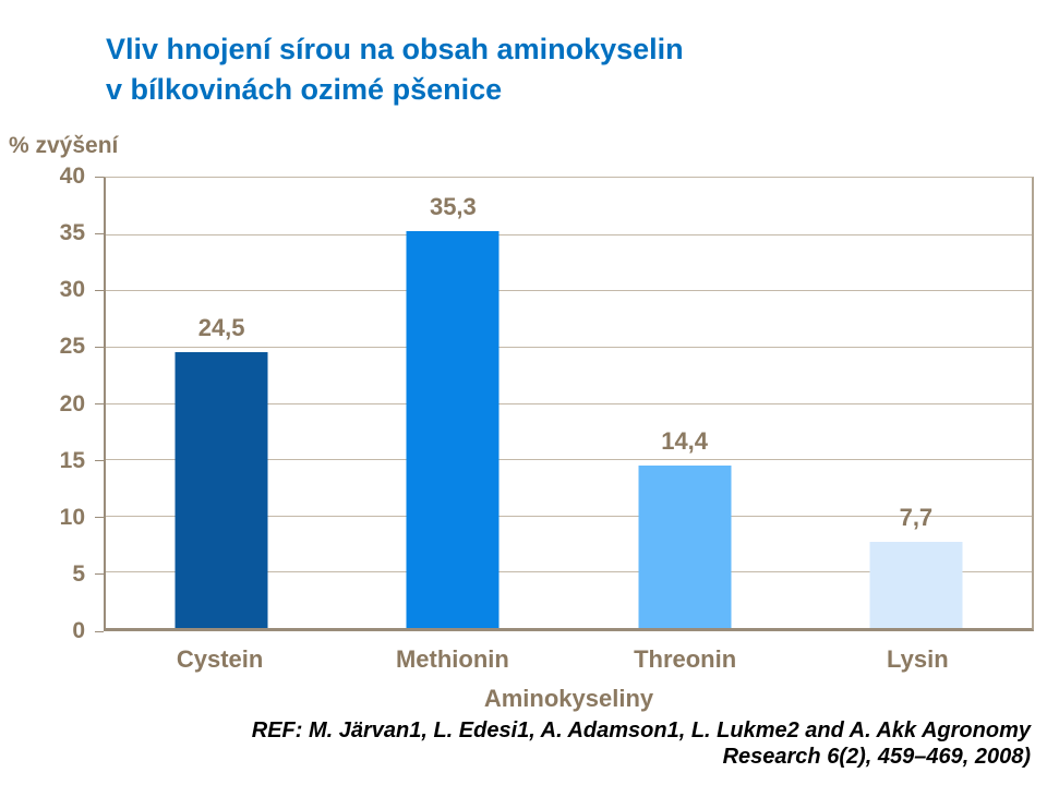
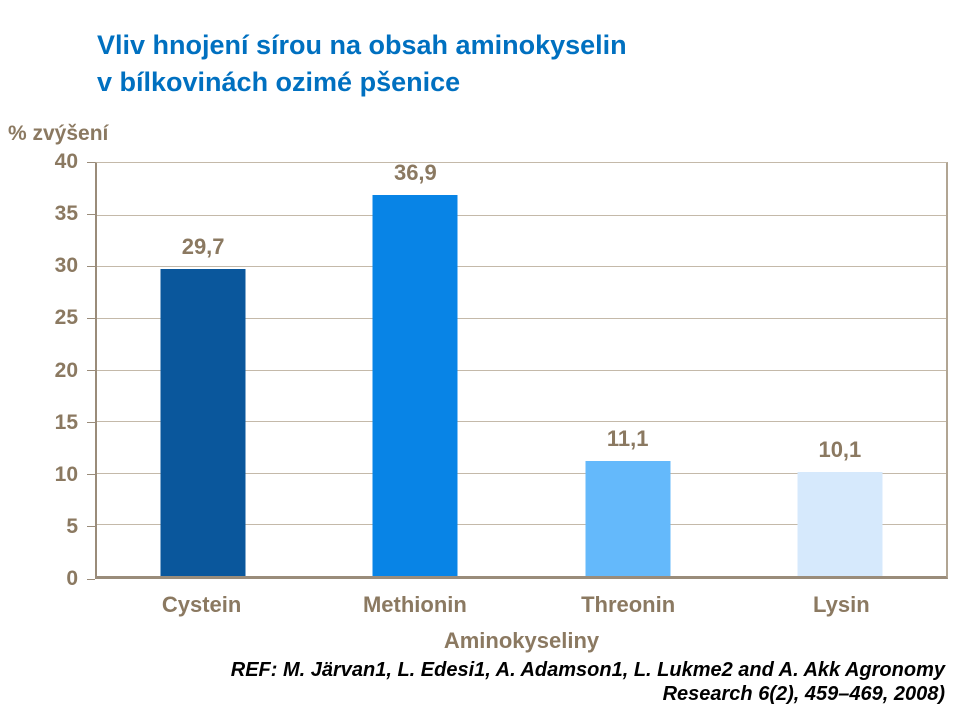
Cystein: 24,5 -> 29,7
Methionin: 35,3 -> 36,9
Threonin: 14,4 -> 11,1
Lysin: 7,7 -> 10,1
